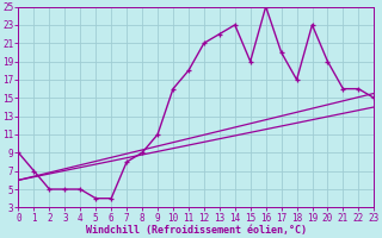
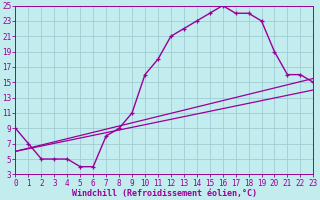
15: 19 -> 24
17: 20 -> 24
18: 17 -> 24
